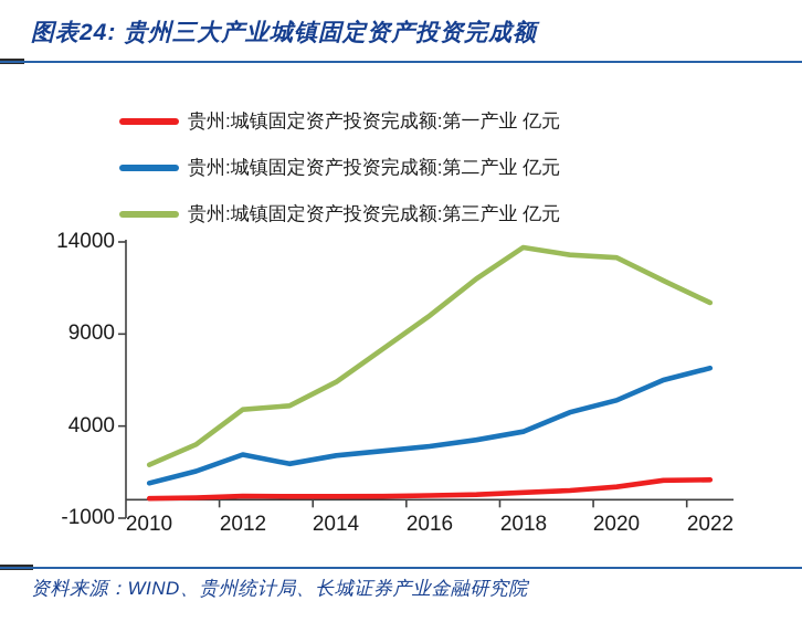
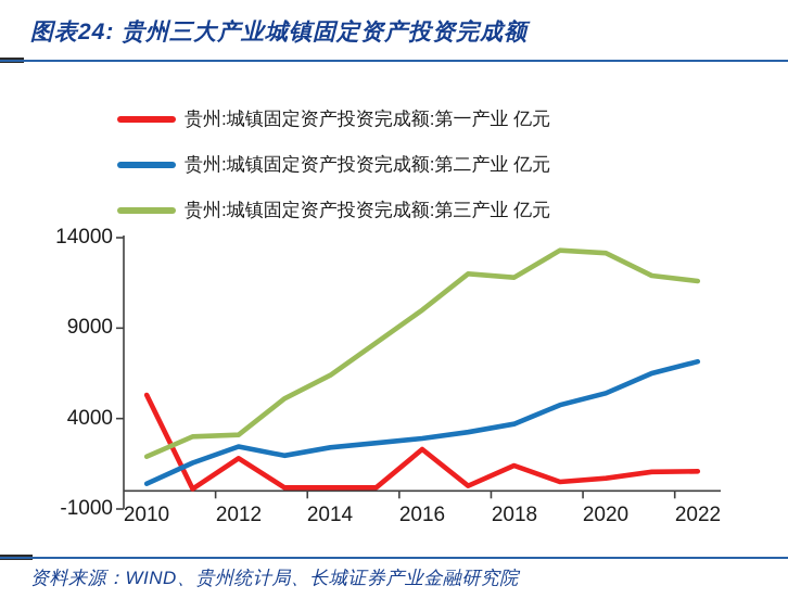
贵州:城镇固定资产投资完成额:第一产业 亿元/2010: 100 -> 5300
贵州:城镇固定资产投资完成额:第二产业 亿元/2010: 900 -> 400
贵州:城镇固定资产投资完成额:第一产业 亿元/2012: 200 -> 1800
贵州:城镇固定资产投资完成额:第三产业 亿元/2012: 4900 -> 3100
贵州:城镇固定资产投资完成额:第一产业 亿元/2016: 200 -> 2300
贵州:城镇固定资产投资完成额:第一产业 亿元/2018: 400 -> 1400
贵州:城镇固定资产投资完成额:第三产业 亿元/2018: 13700 -> 11800
贵州:城镇固定资产投资完成额:第三产业 亿元/2022: 10700 -> 11600
